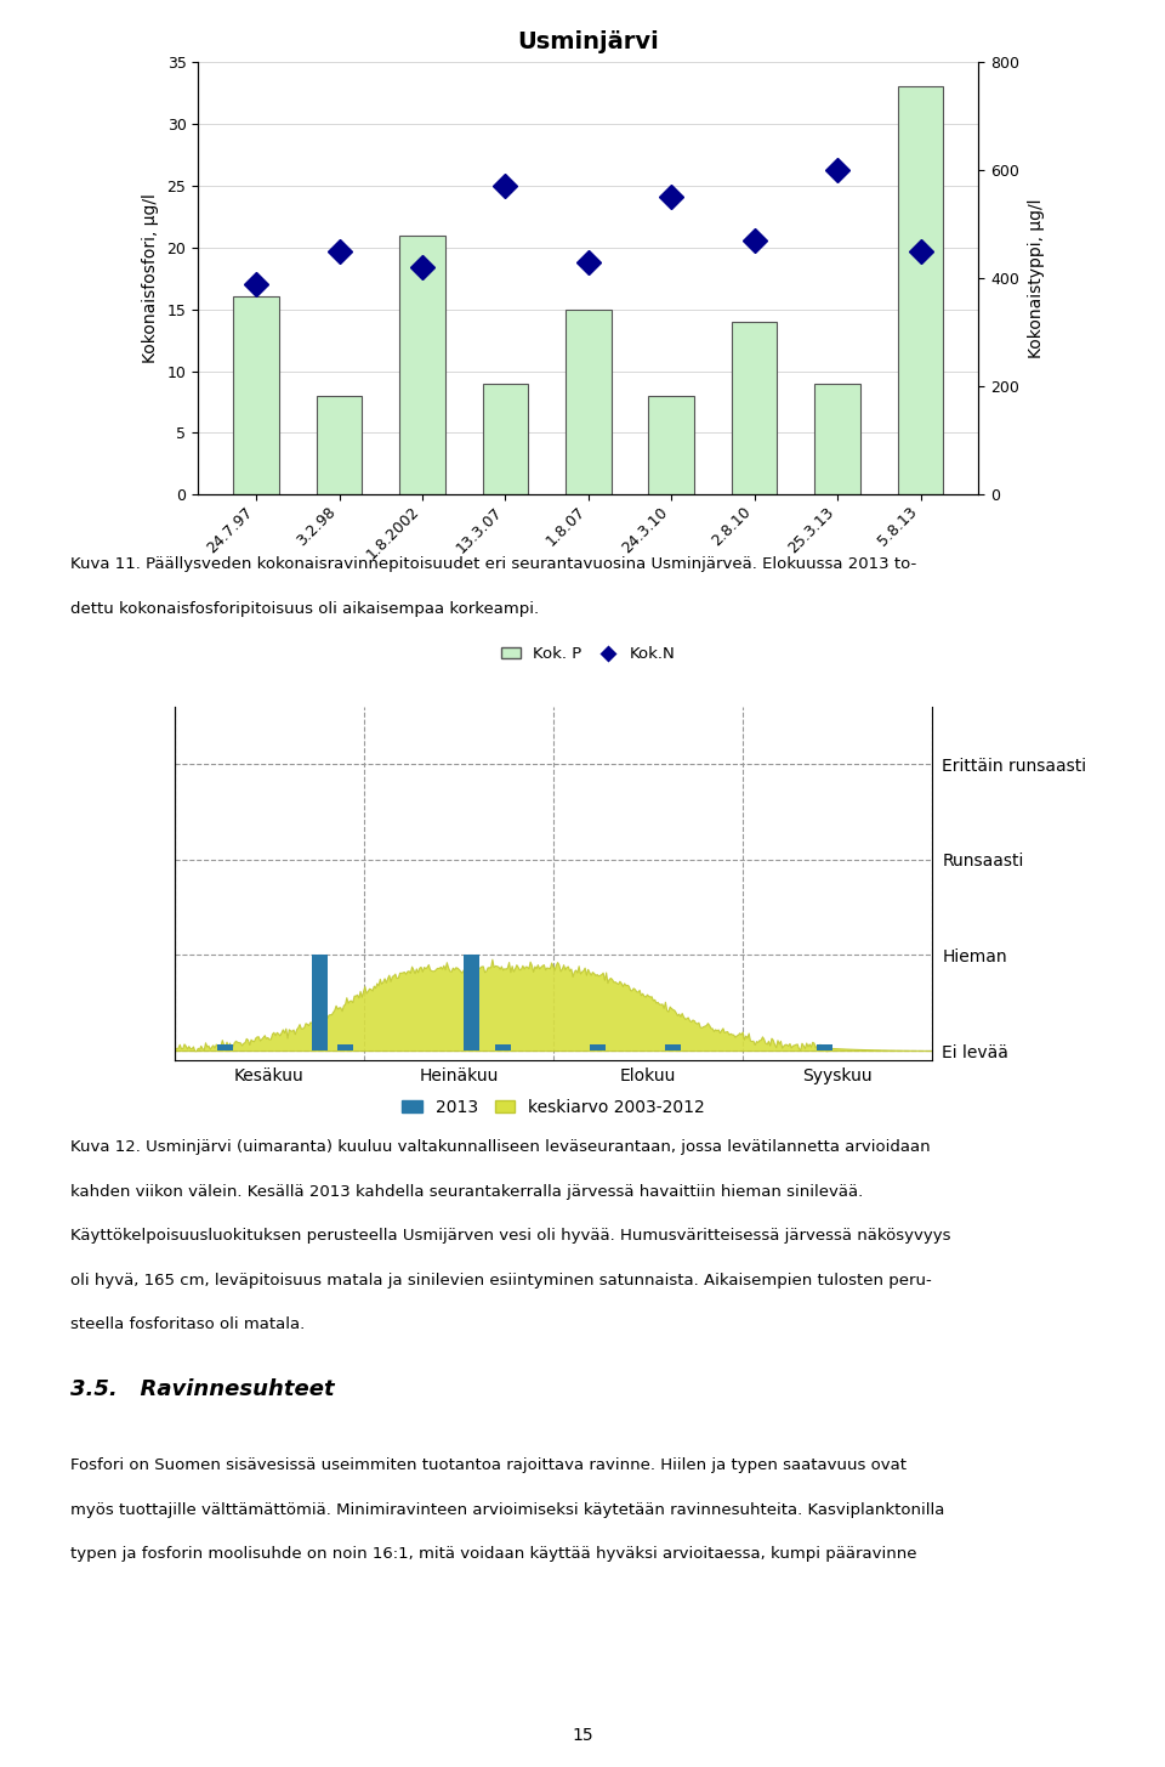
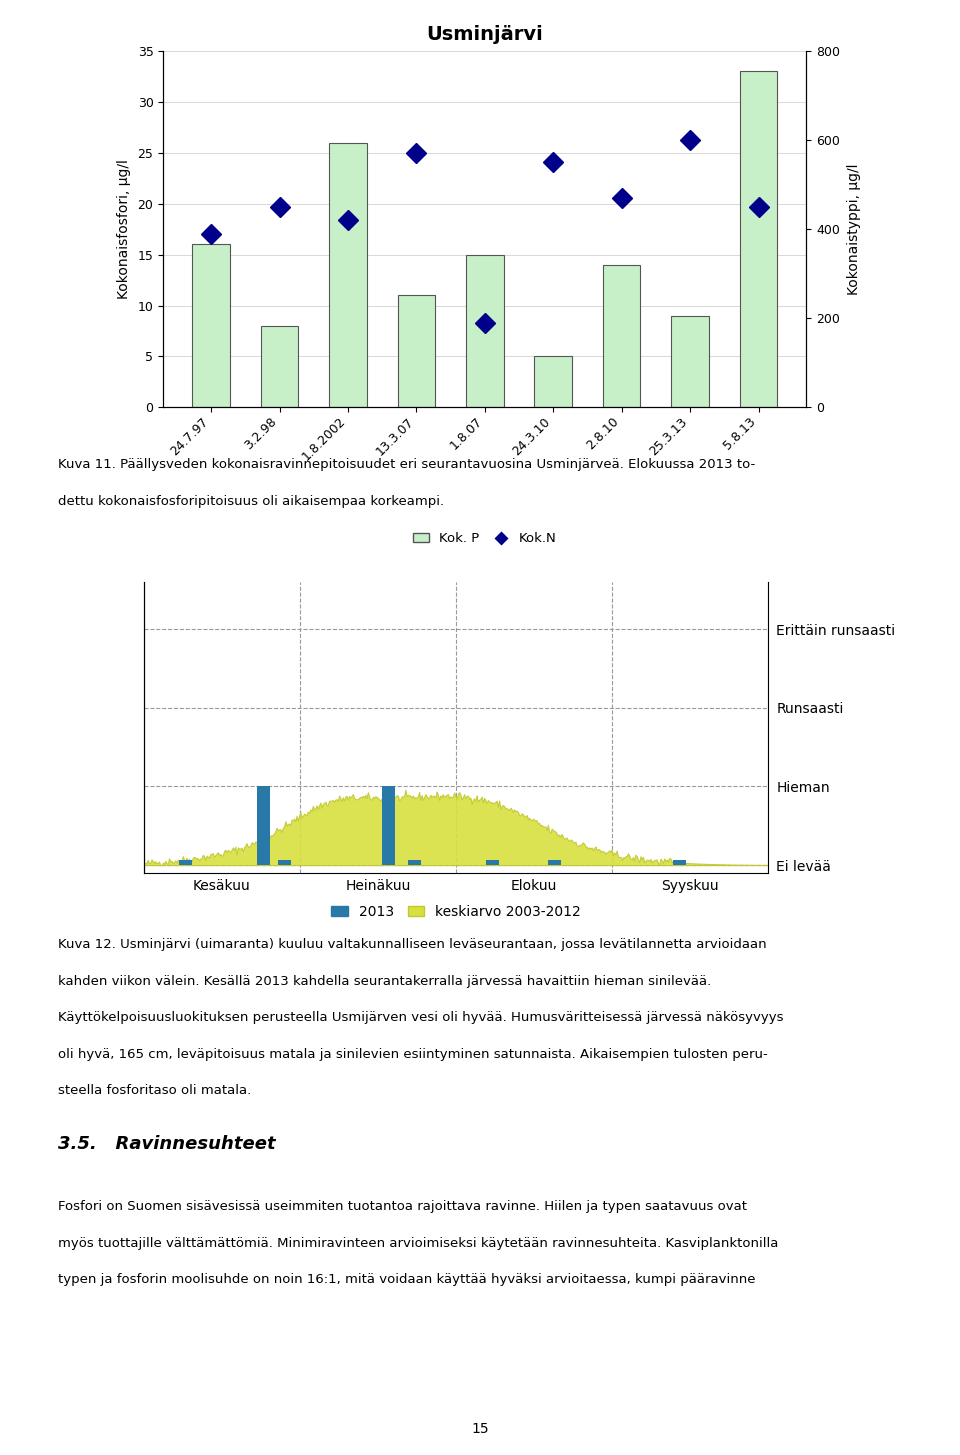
Usminjärvi/Kok. P/1.8.2002: 21 -> 26
Usminjärvi/Kok. P/13.3.07: 9 -> 11
Usminjärvi/Kok.N/1.8.07: 430 -> 190
Usminjärvi/Kok. P/24.3.10: 8 -> 5
